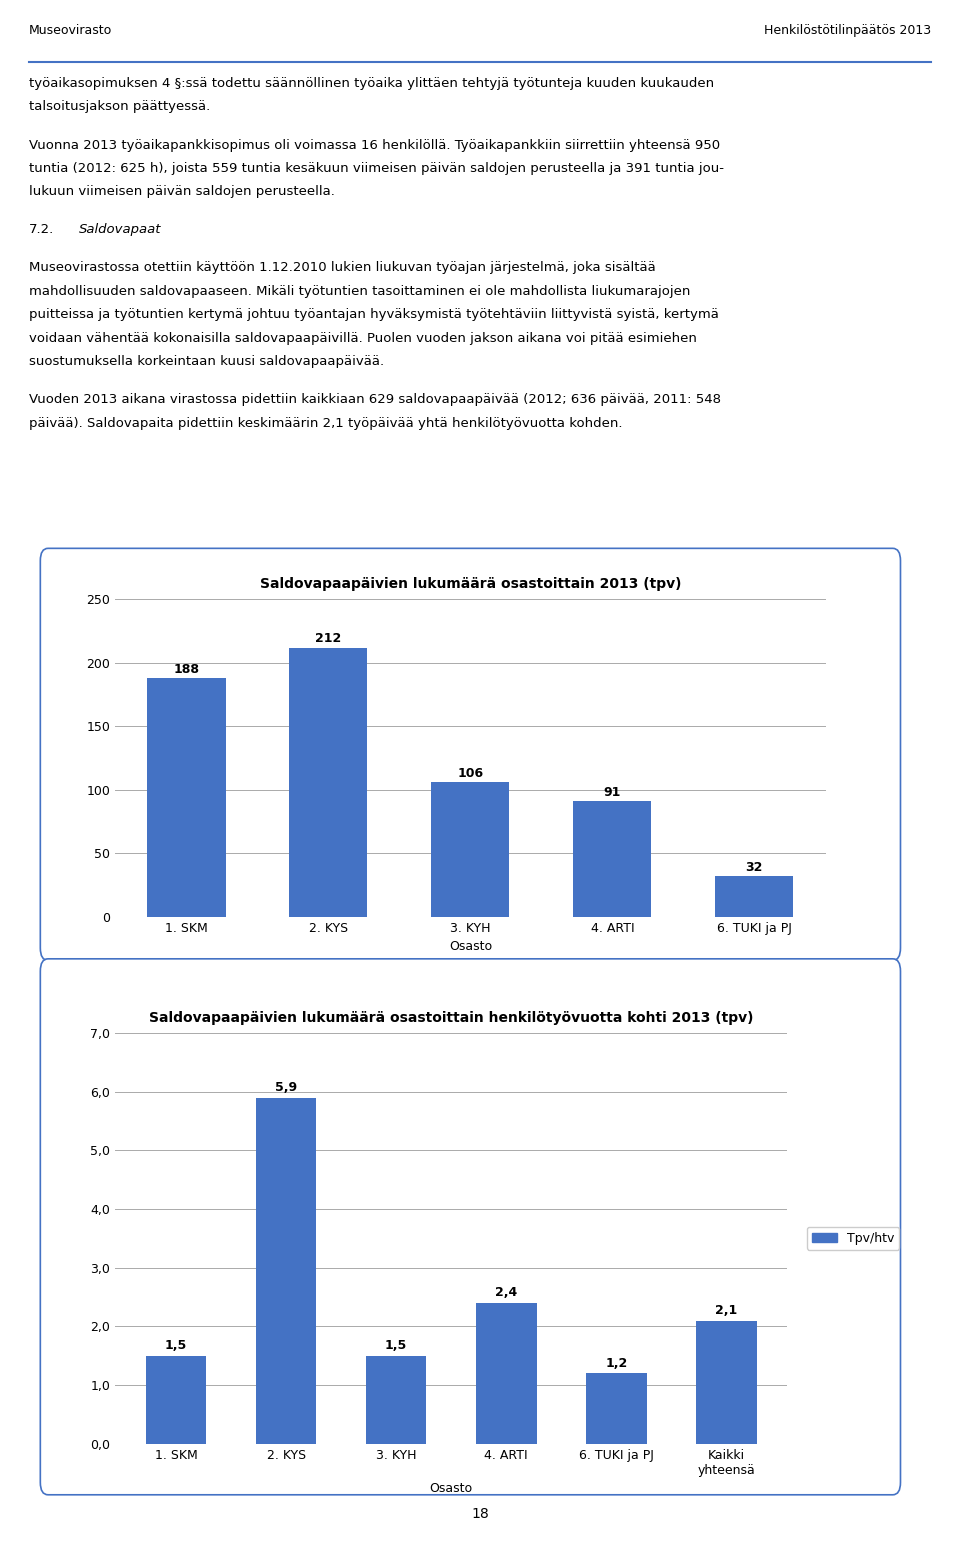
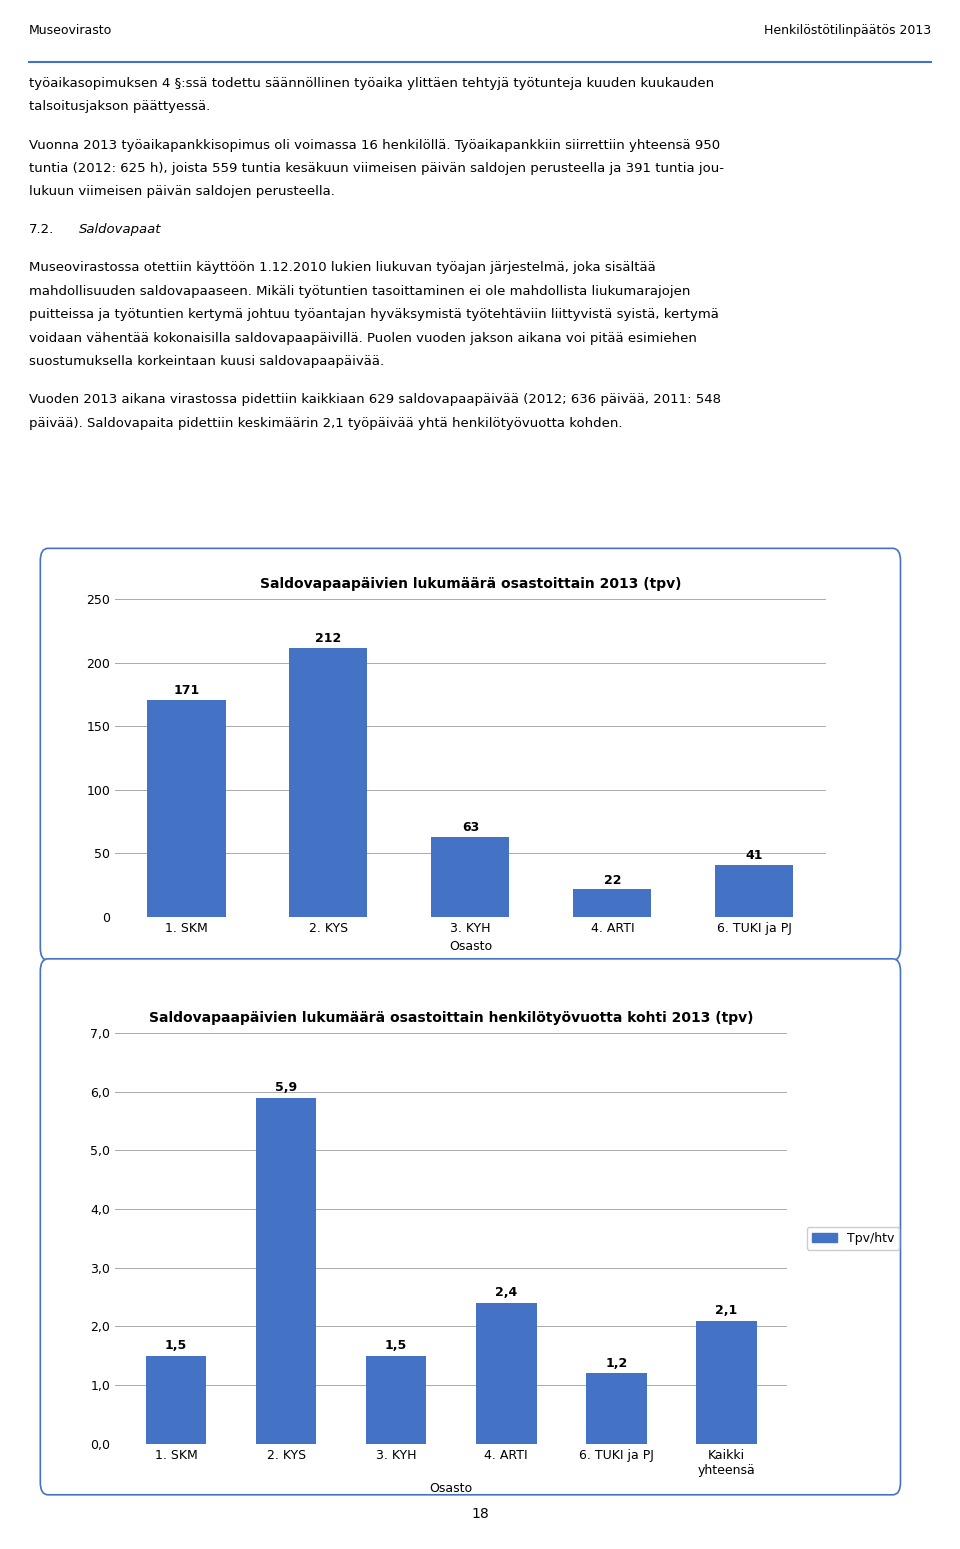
Saldovapaapäivien lukumäärä osastoittain 2013 (tpv)/1. SKM: 188 -> 171
Saldovapaapäivien lukumäärä osastoittain 2013 (tpv)/3. KYH: 106 -> 63
Saldovapaapäivien lukumäärä osastoittain 2013 (tpv)/4. ARTI: 91 -> 22
Saldovapaapäivien lukumäärä osastoittain 2013 (tpv)/6. TUKI ja PJ: 32 -> 41
